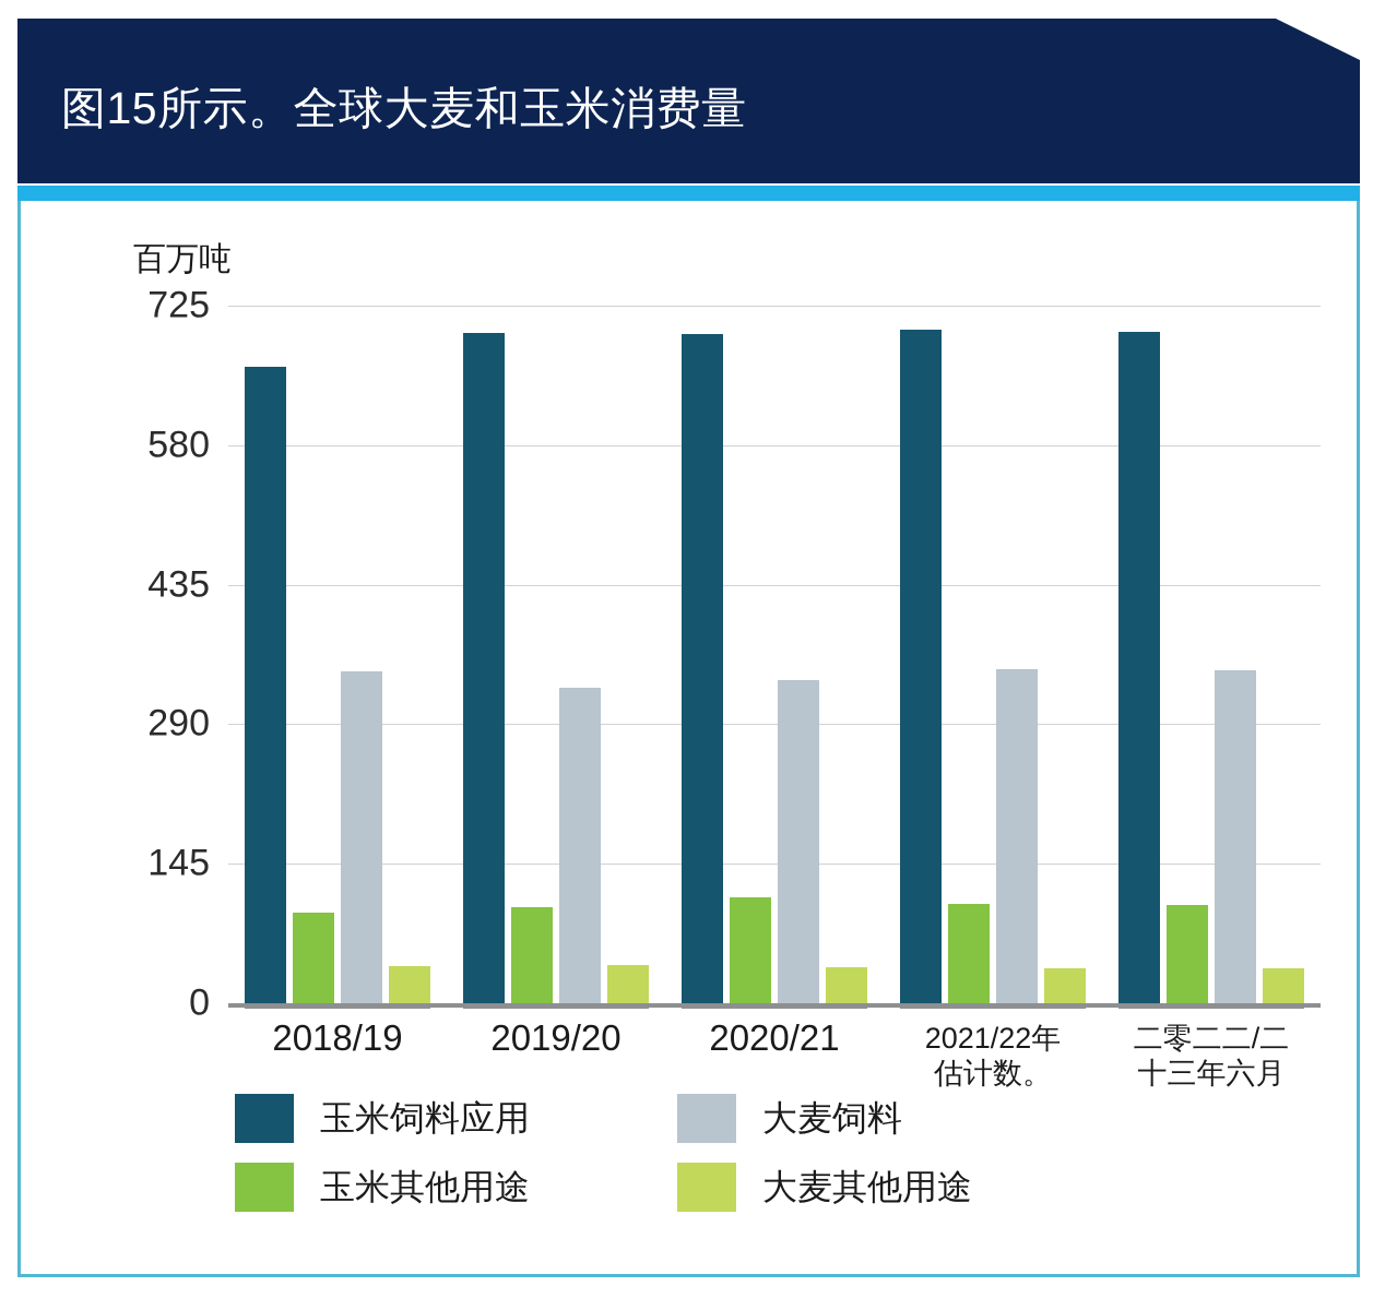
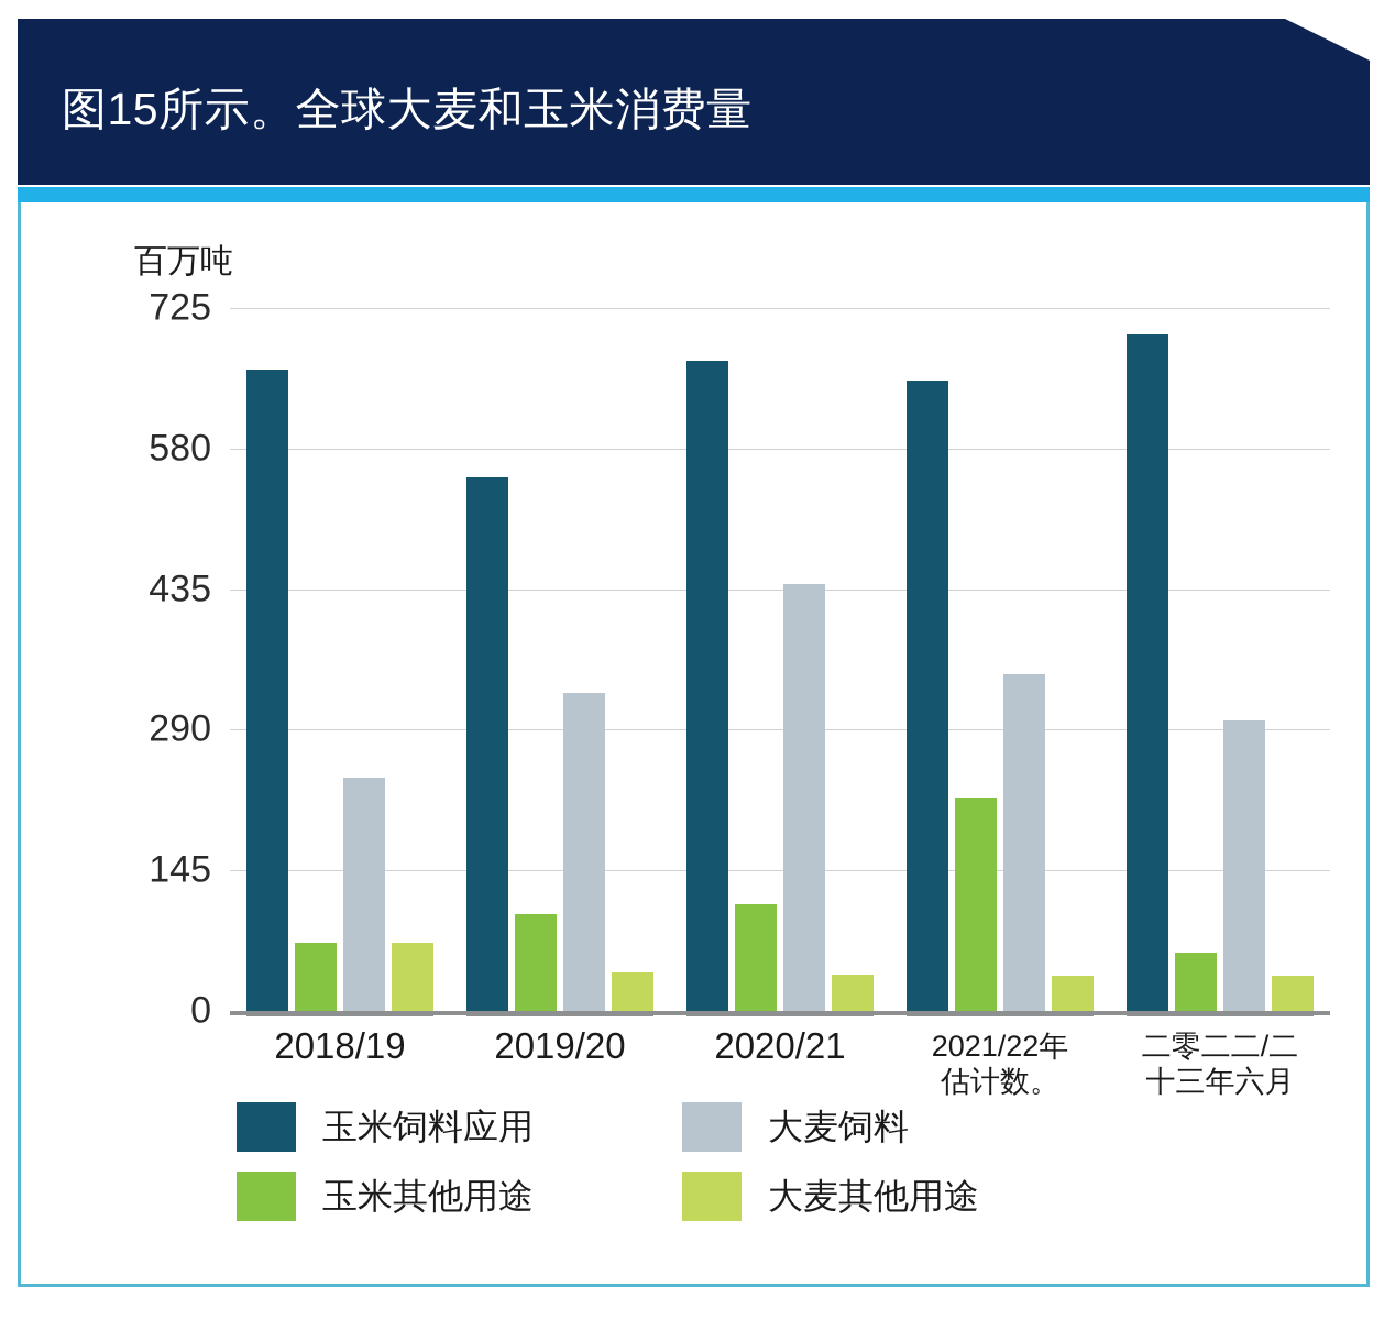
大麦饲料/2018/19: 340 -> 240
玉米其他用途/2018/19: 90 -> 70
大麦其他用途/2018/19: 40 -> 70
玉米饲料应用/2019/20: 700 -> 550
玉米饲料应用/2020/21: 700 -> 670
大麦饲料/2020/21: 340 -> 440
玉米饲料应用/2021/22年 估计数。: 700 -> 650
玉米其他用途/2021/22年 估计数。: 100 -> 220
大麦饲料/二零二二/二 十三年六月: 350 -> 300
玉米其他用途/二零二二/二 十三年六月: 100 -> 60
